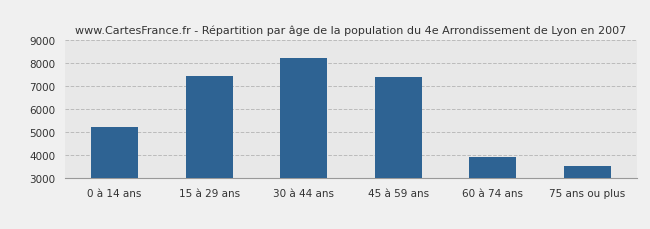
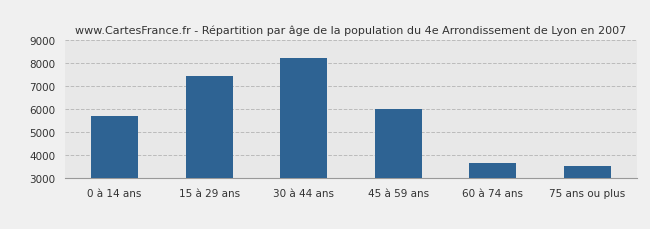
0 à 14 ans: 5250 -> 5700
45 à 59 ans: 7400 -> 6020
60 à 74 ans: 3950 -> 3670
